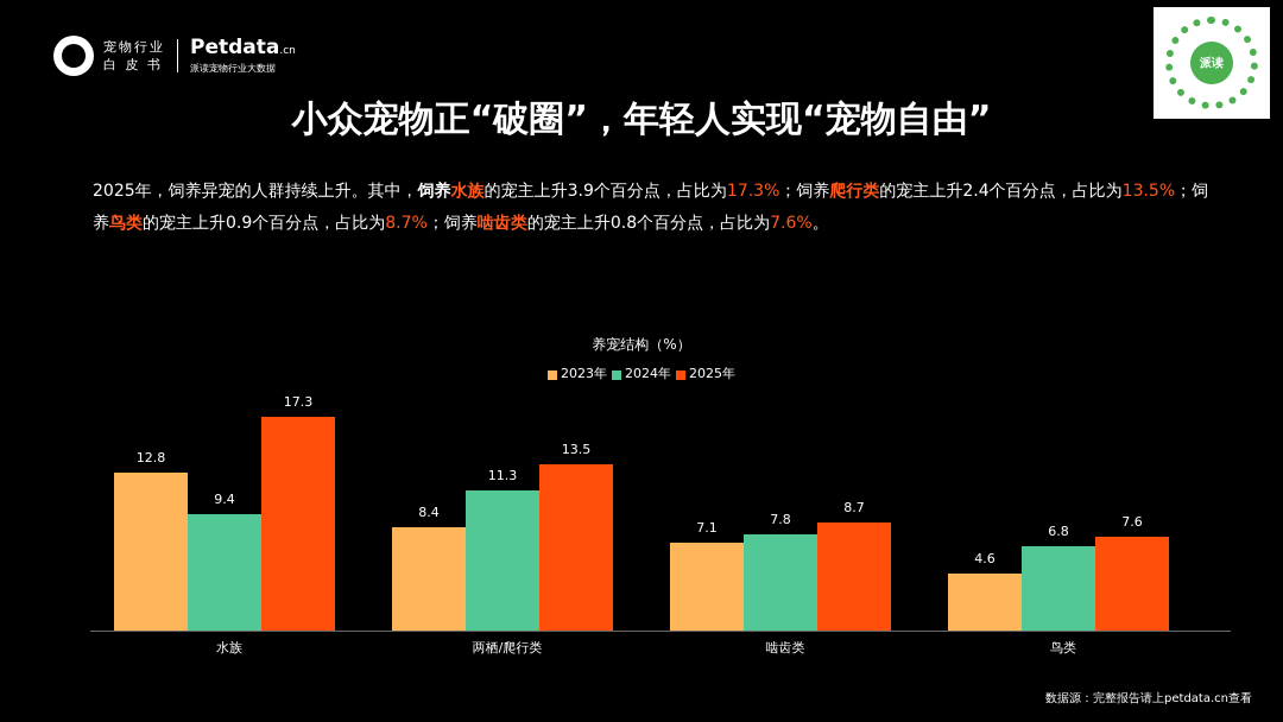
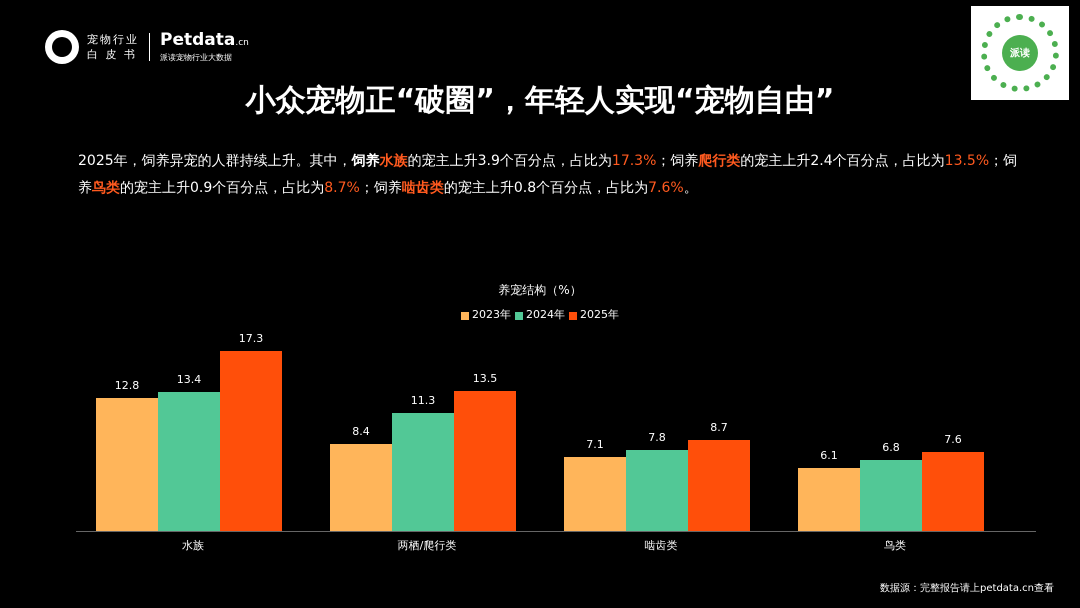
2024年/水族: 9.4 -> 13.4
2023年/鸟类: 4.6 -> 6.1
